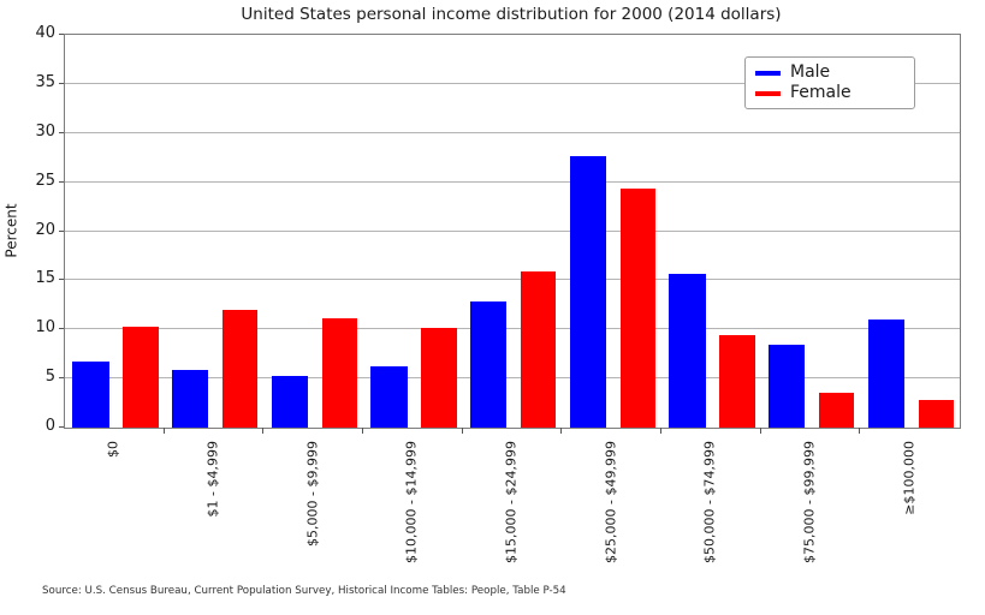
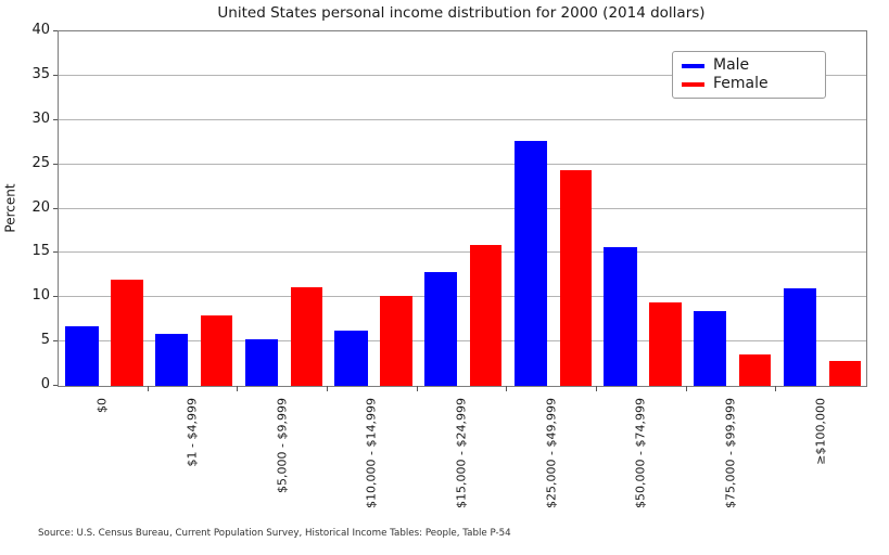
Female/$0: 10 -> 12
Female/$1 - $4,999: 12 -> 8
